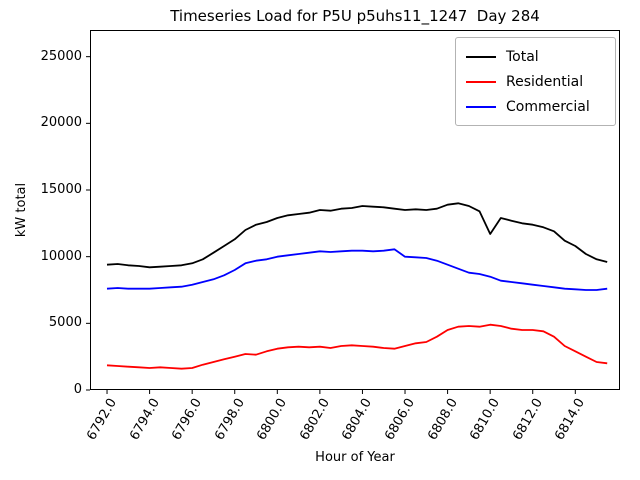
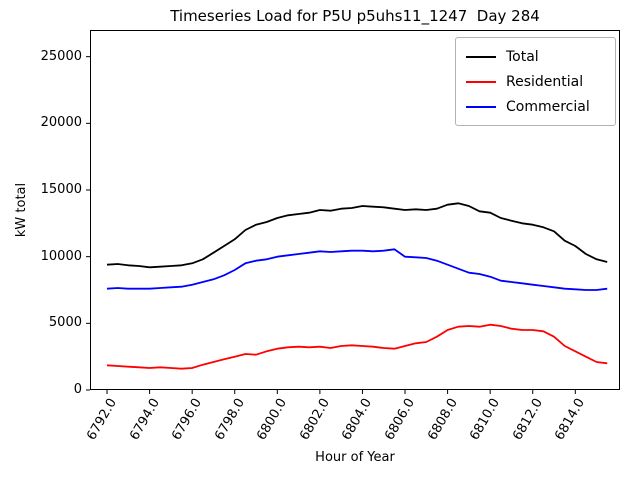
Total/6810.0: 11700 -> 13300
